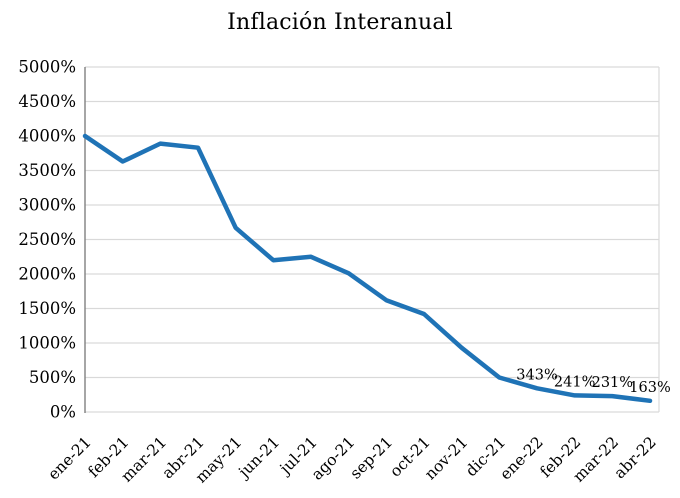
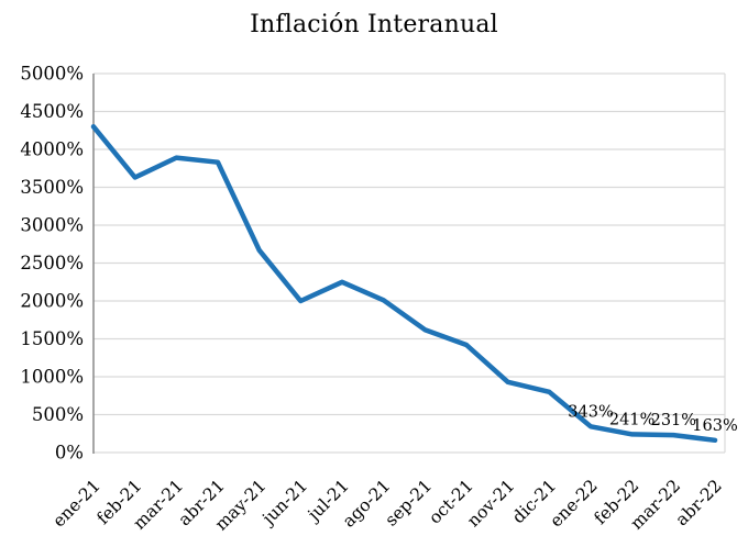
ene-21: 4000% -> 4300%
jun-21: 2200% -> 2000%
dic-21: 500% -> 800%
